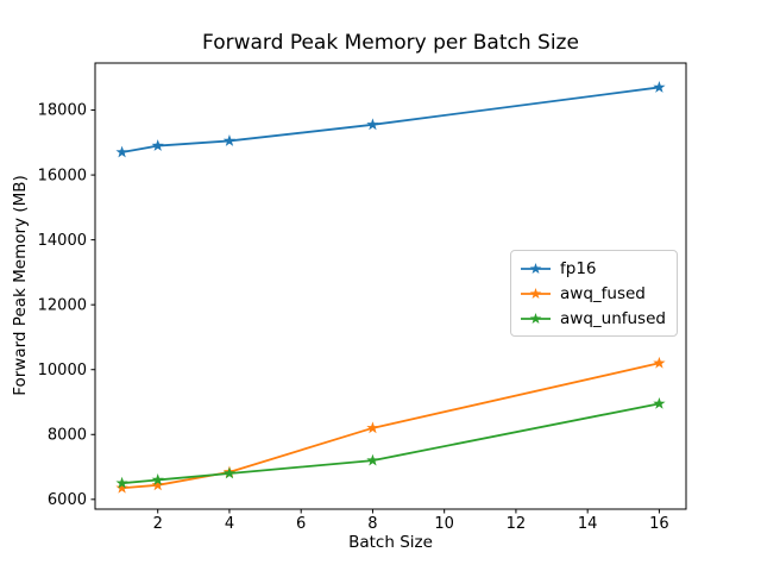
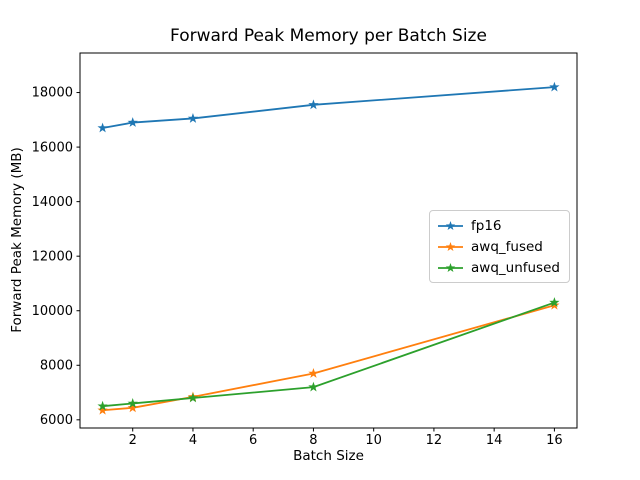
awq_fused/8: 8200 -> 7700
fp16/16: 18700 -> 18200
awq_unfused/16: 9000 -> 10300
